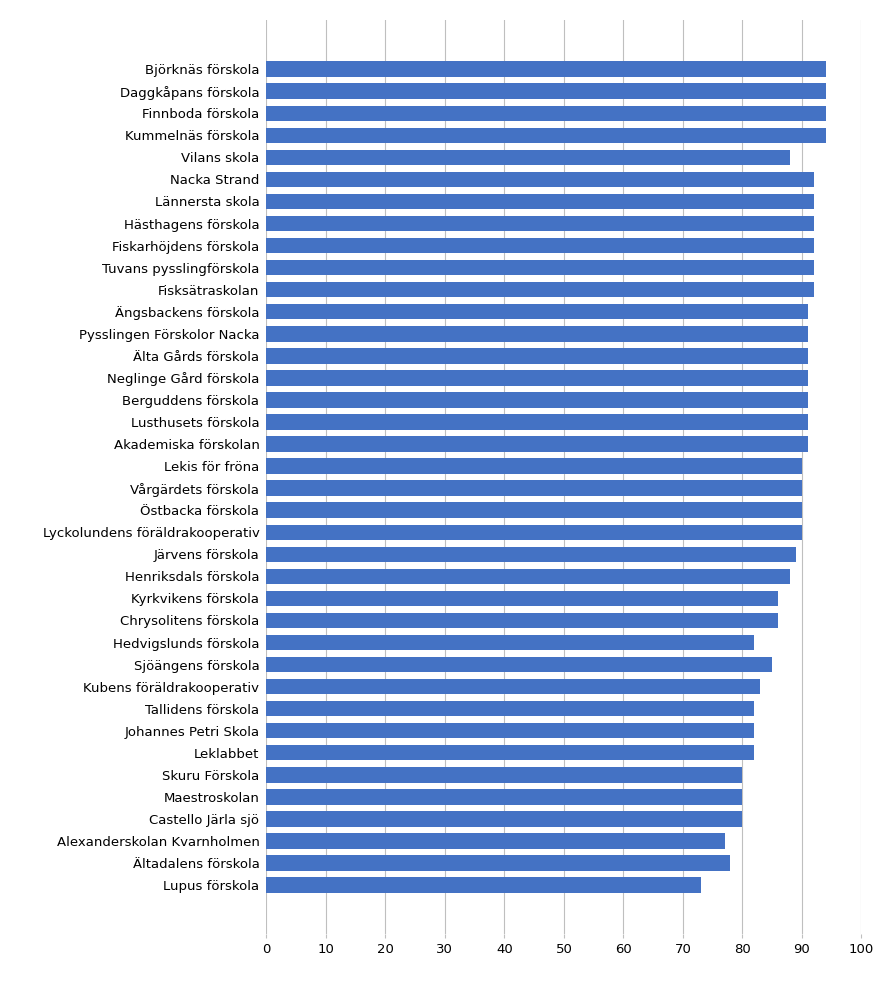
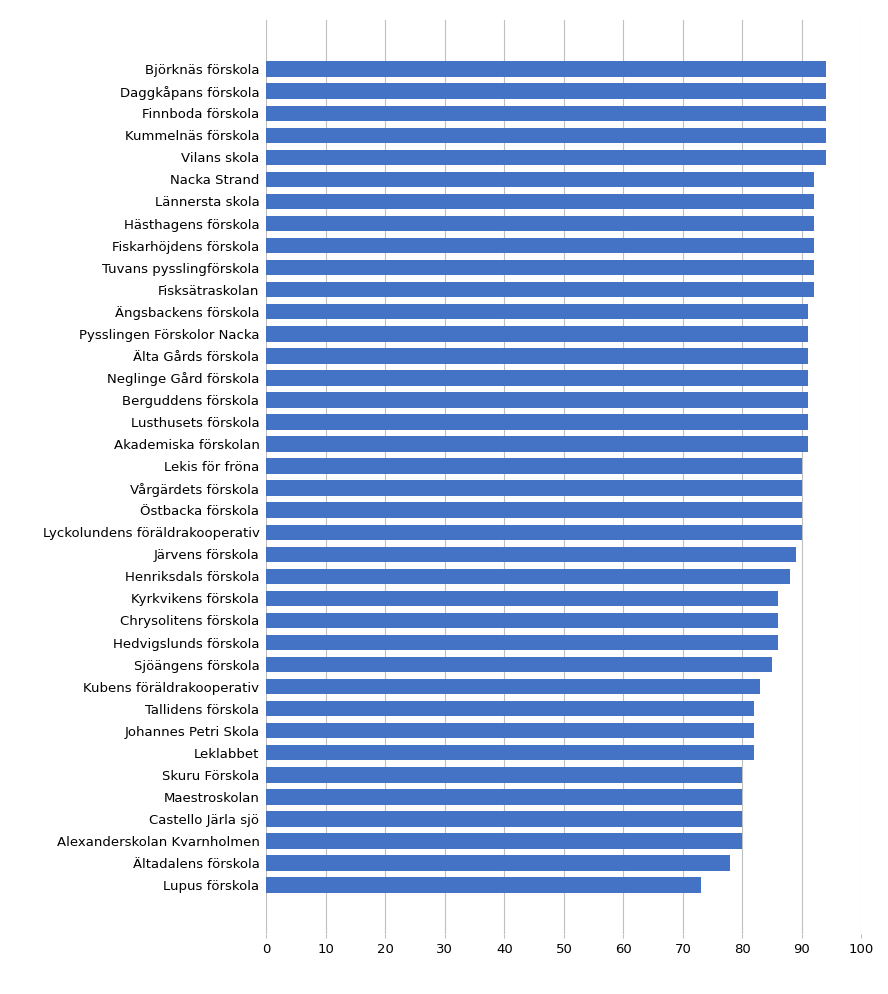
Vilans skola: 88 -> 94
Hedvigslunds förskola: 82 -> 86
Alexanderskolan Kvarnholmen: 77 -> 80
